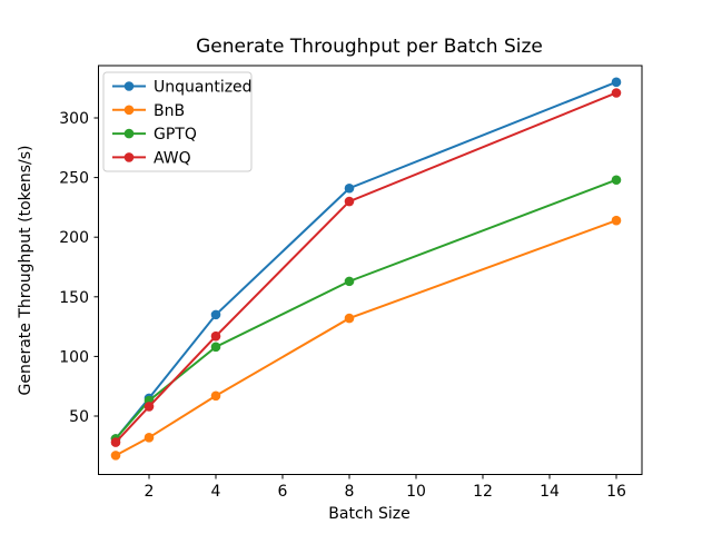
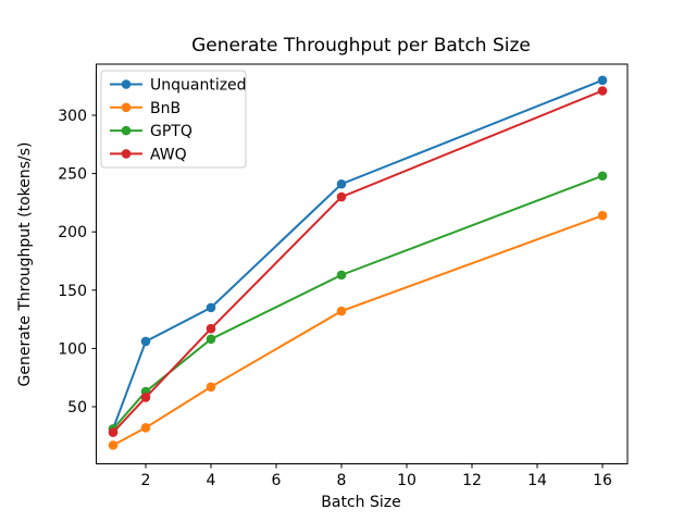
Unquantized/2: 65 -> 106
